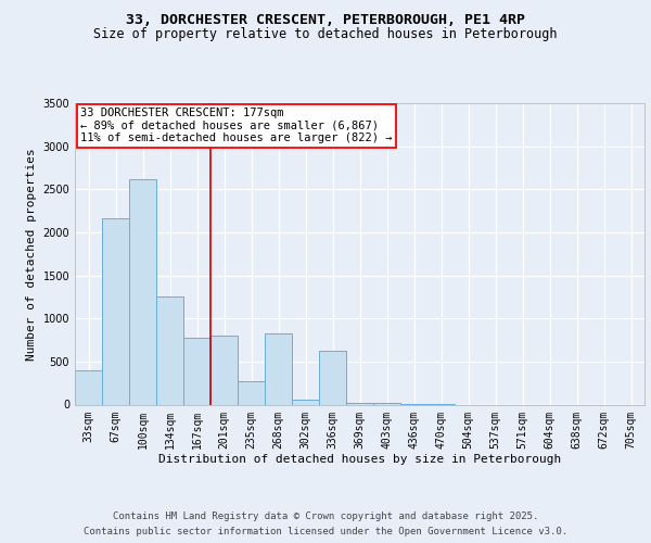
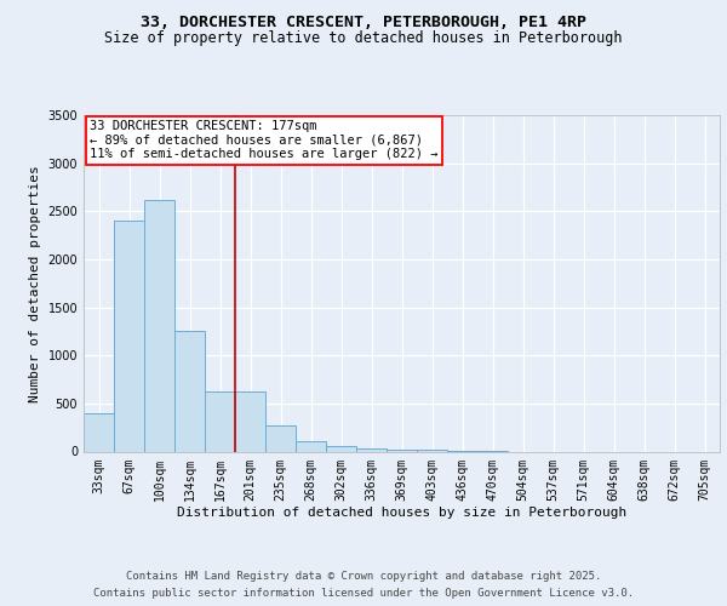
67sqm: 2160 -> 2400
167sqm: 780 -> 630
201sqm: 800 -> 630
268sqm: 820 -> 110
336sqm: 620 -> 40
